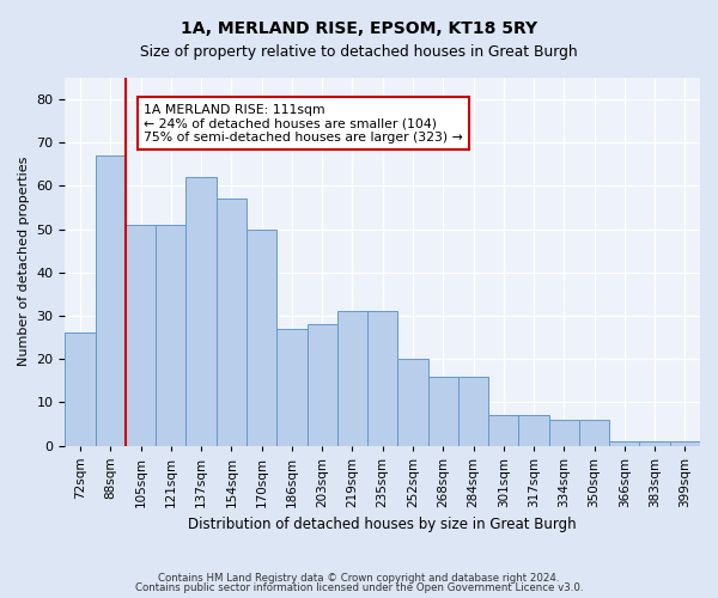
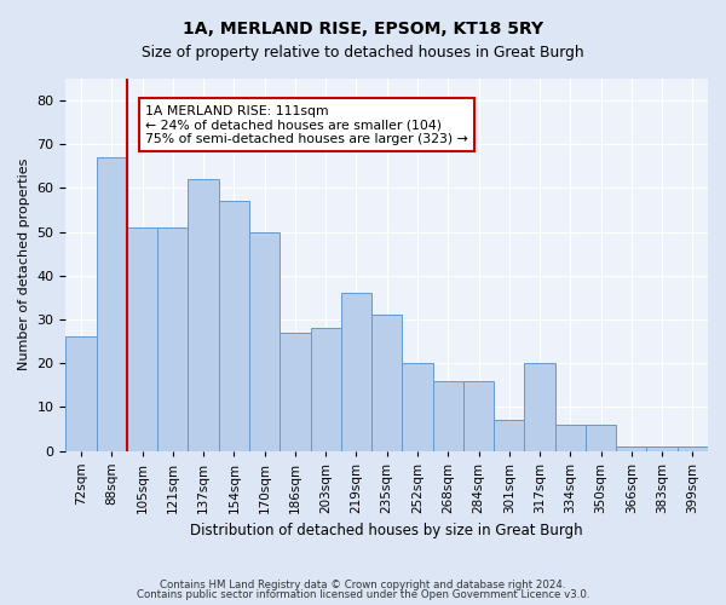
219sqm: 31 -> 36
317sqm: 7 -> 20
